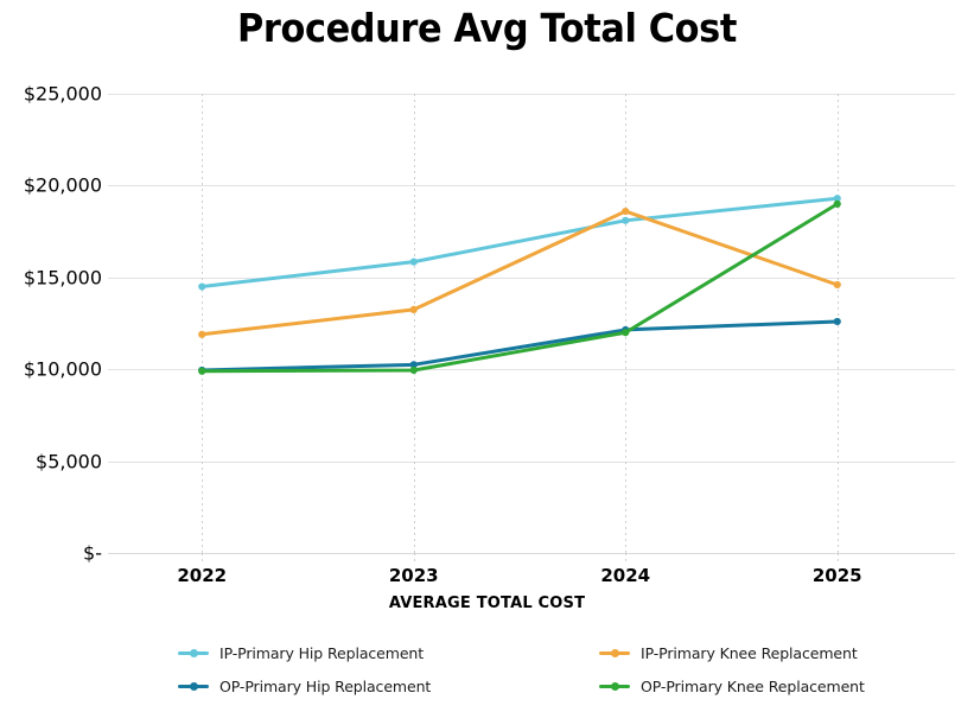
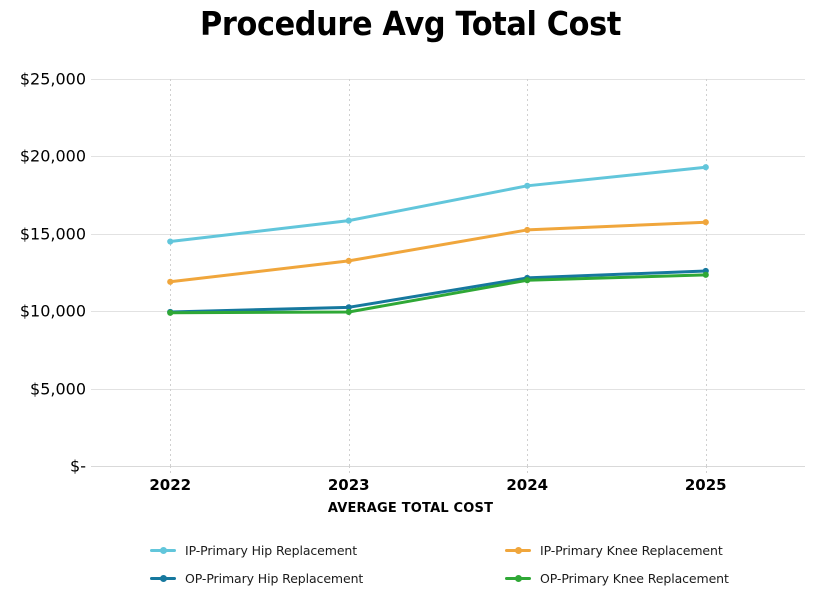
IP-Primary Knee Replacement/2024: $18600 -> $15200
IP-Primary Knee Replacement/2025: $14600 -> $15800
OP-Primary Knee Replacement/2025: $19000 -> $12400
